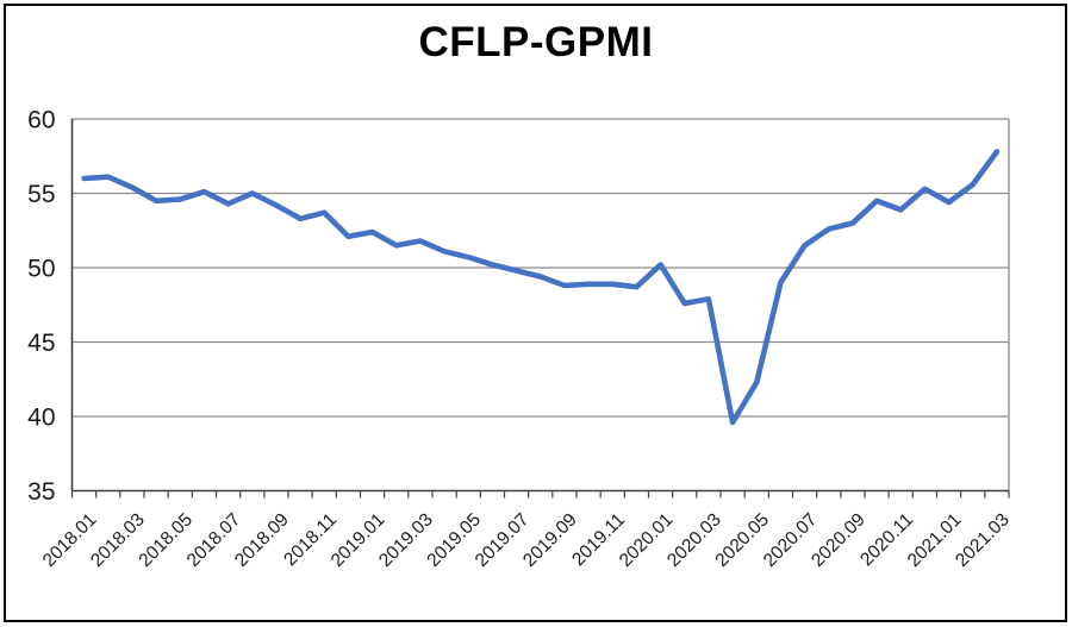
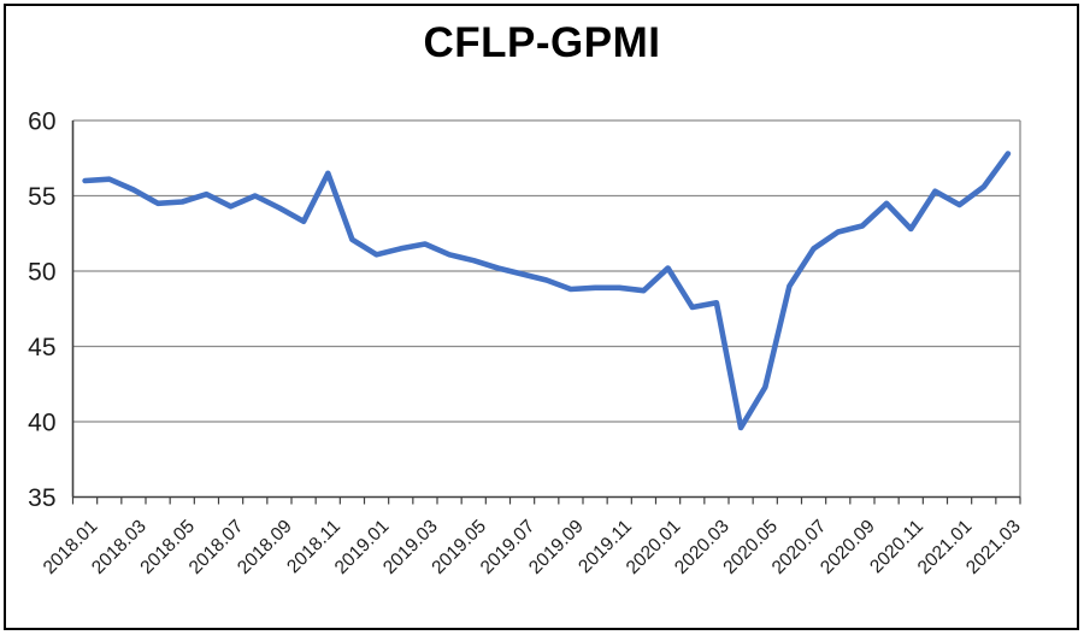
2018.11: 53.7 -> 56.5
2019.01: 52.4 -> 51.1
2020.11: 53.9 -> 52.8
